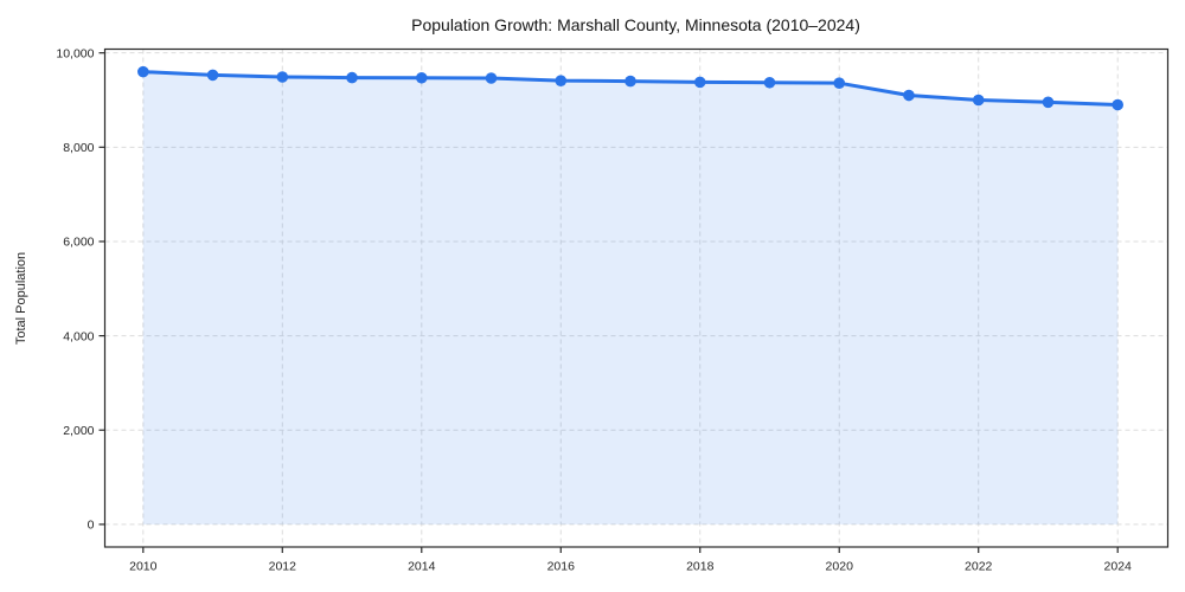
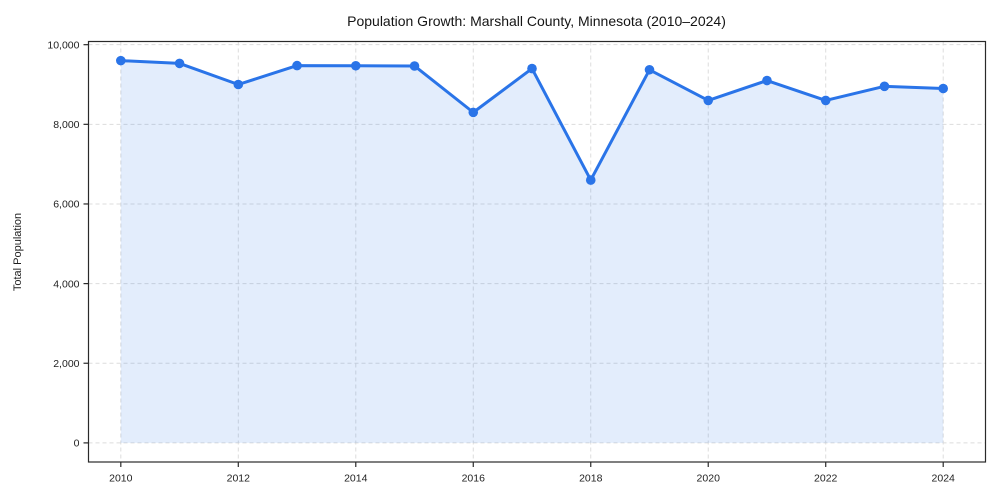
2012: 9500 -> 9000
2016: 9400 -> 8300
2018: 9400 -> 6600
2020: 9400 -> 8600
2022: 9000 -> 8600
